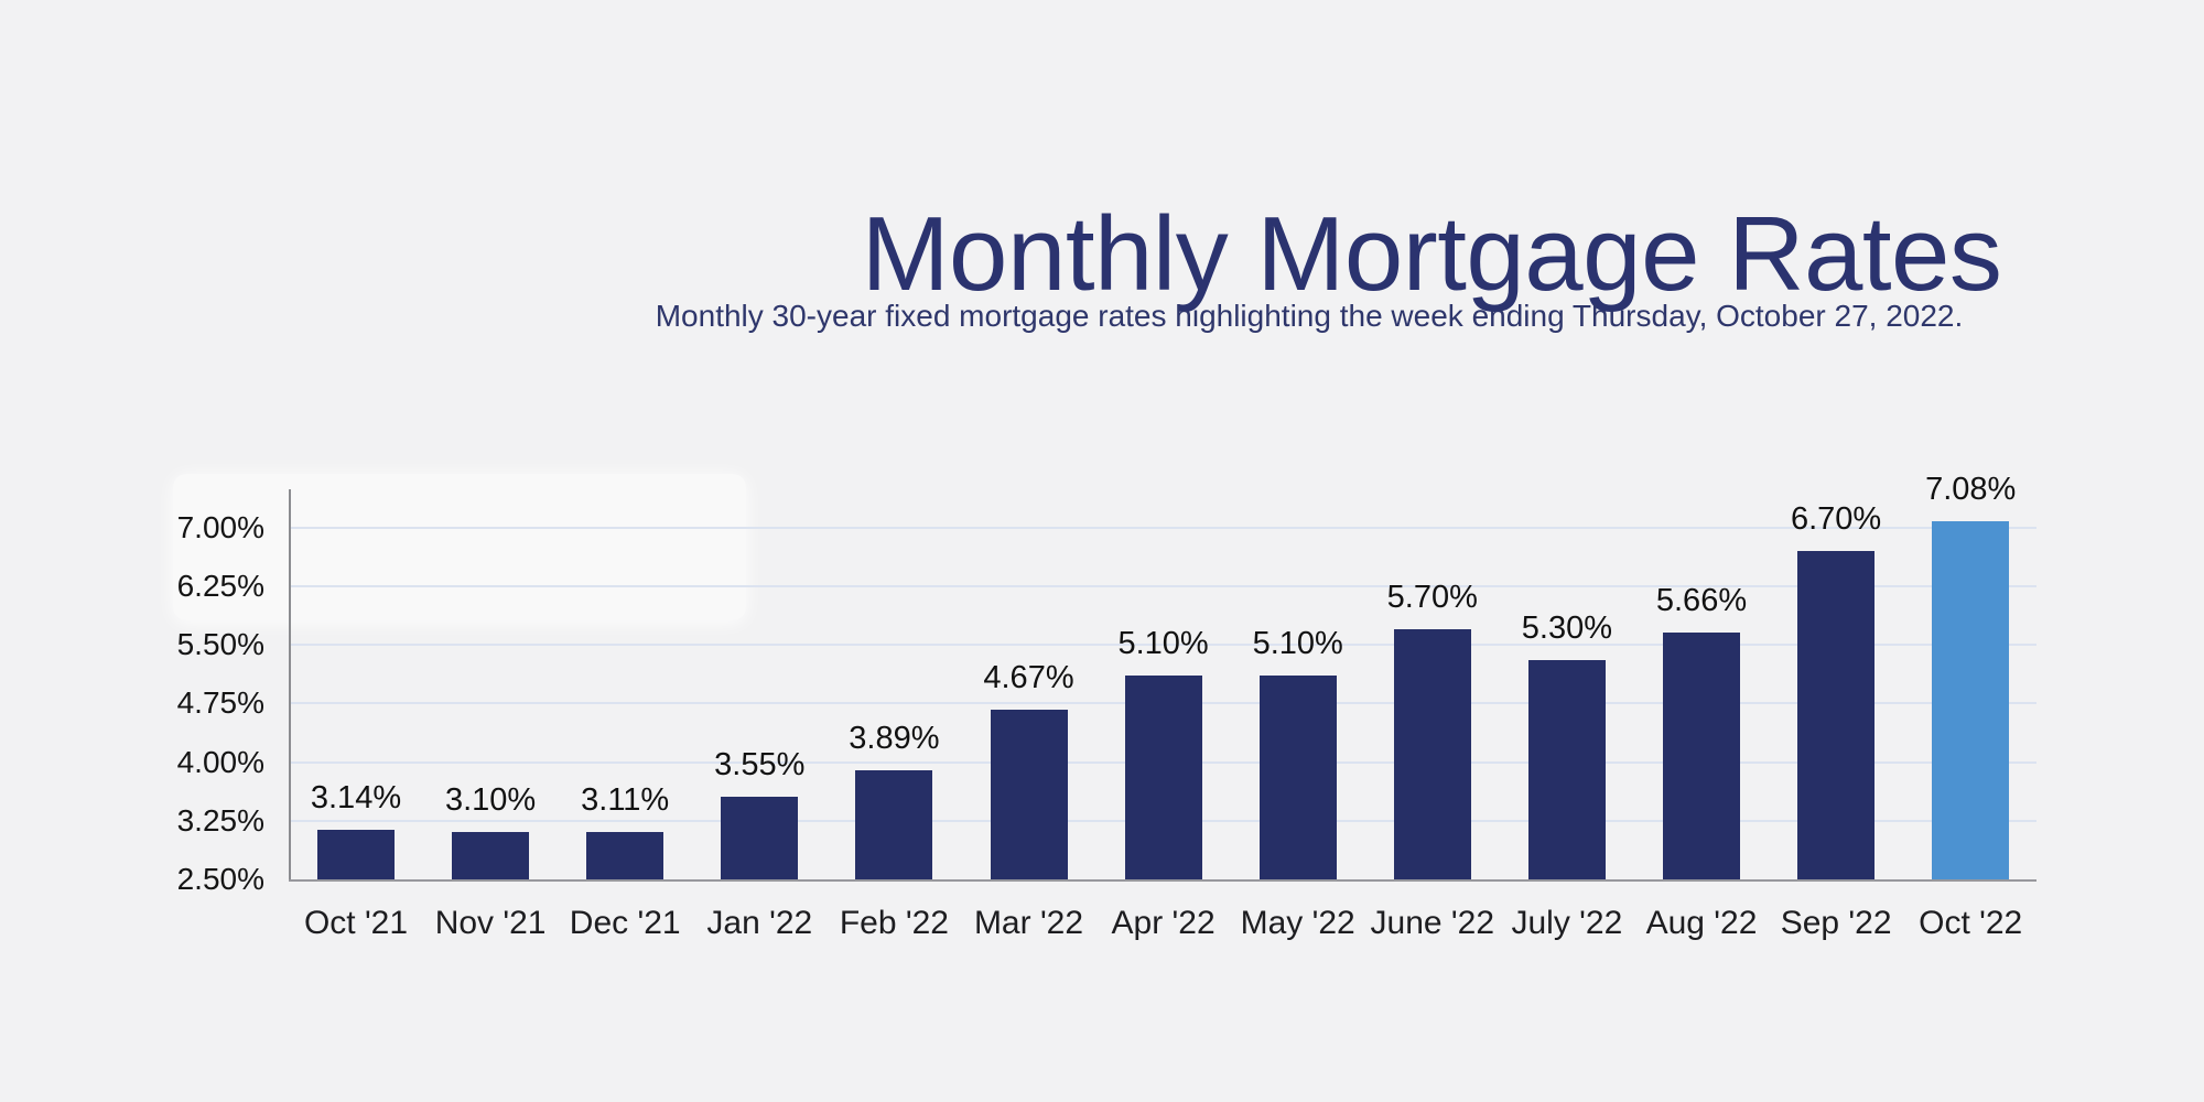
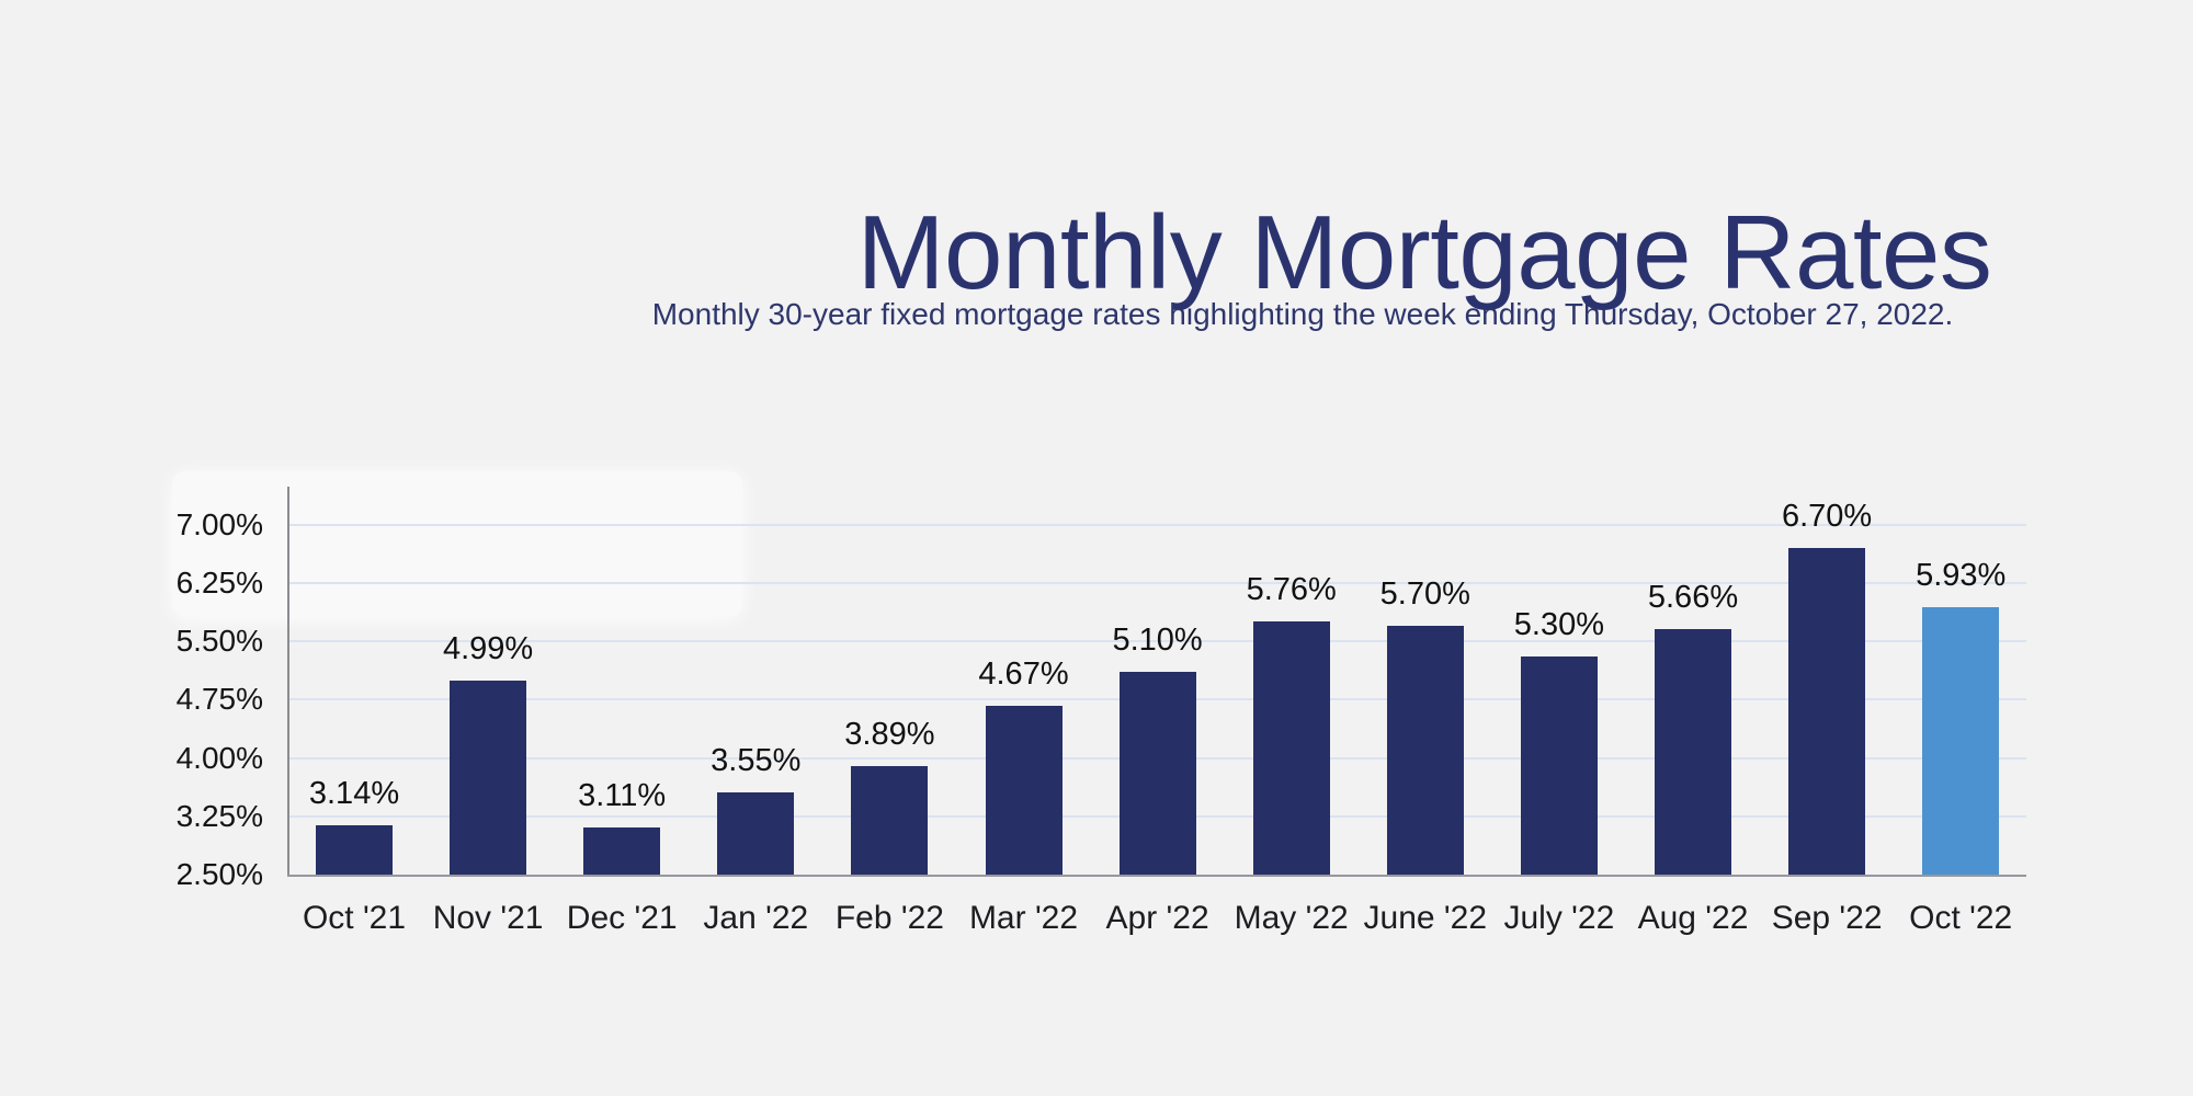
Nov '21: 3.10% -> 4.99%
May '22: 5.10% -> 5.76%
Oct '22: 7.08% -> 5.93%
